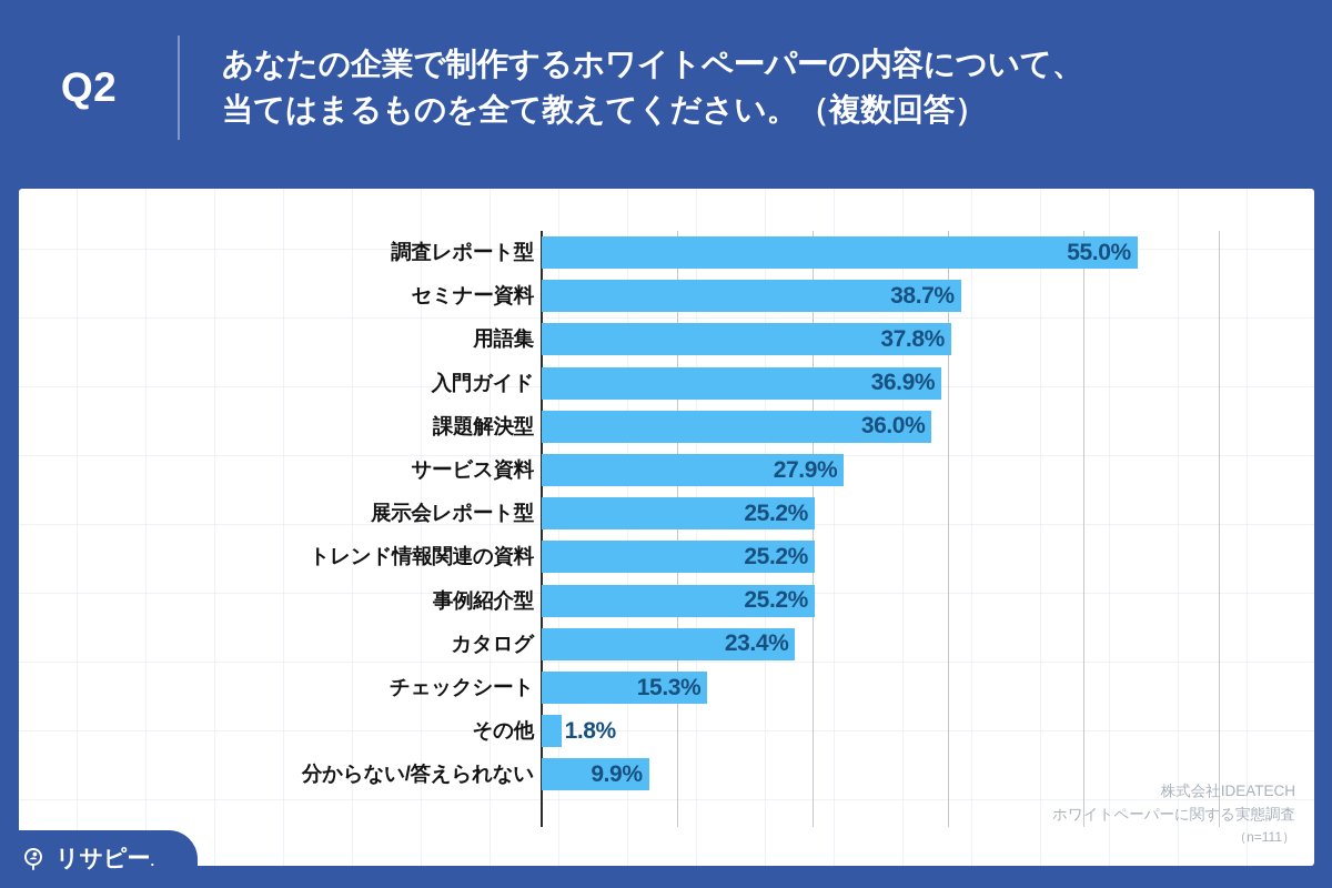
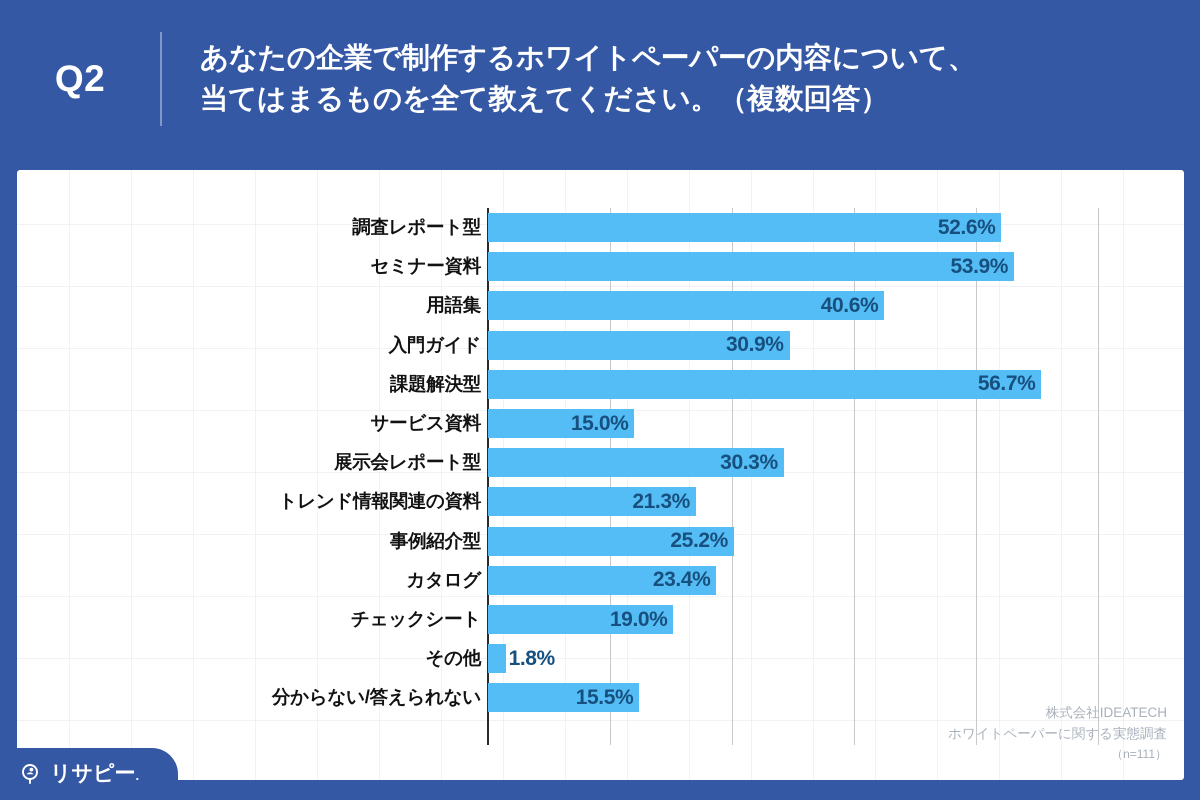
調査レポート型: 55.0% -> 52.6%
セミナー資料: 38.7% -> 53.9%
用語集: 37.8% -> 40.6%
入門ガイド: 36.9% -> 30.9%
課題解決型: 36.0% -> 56.7%
サービス資料: 27.9% -> 15.0%
展示会レポート型: 25.2% -> 30.3%
トレンド情報関連の資料: 25.2% -> 21.3%
チェックシート: 15.3% -> 19.0%
分からない/答えられない: 9.9% -> 15.5%
